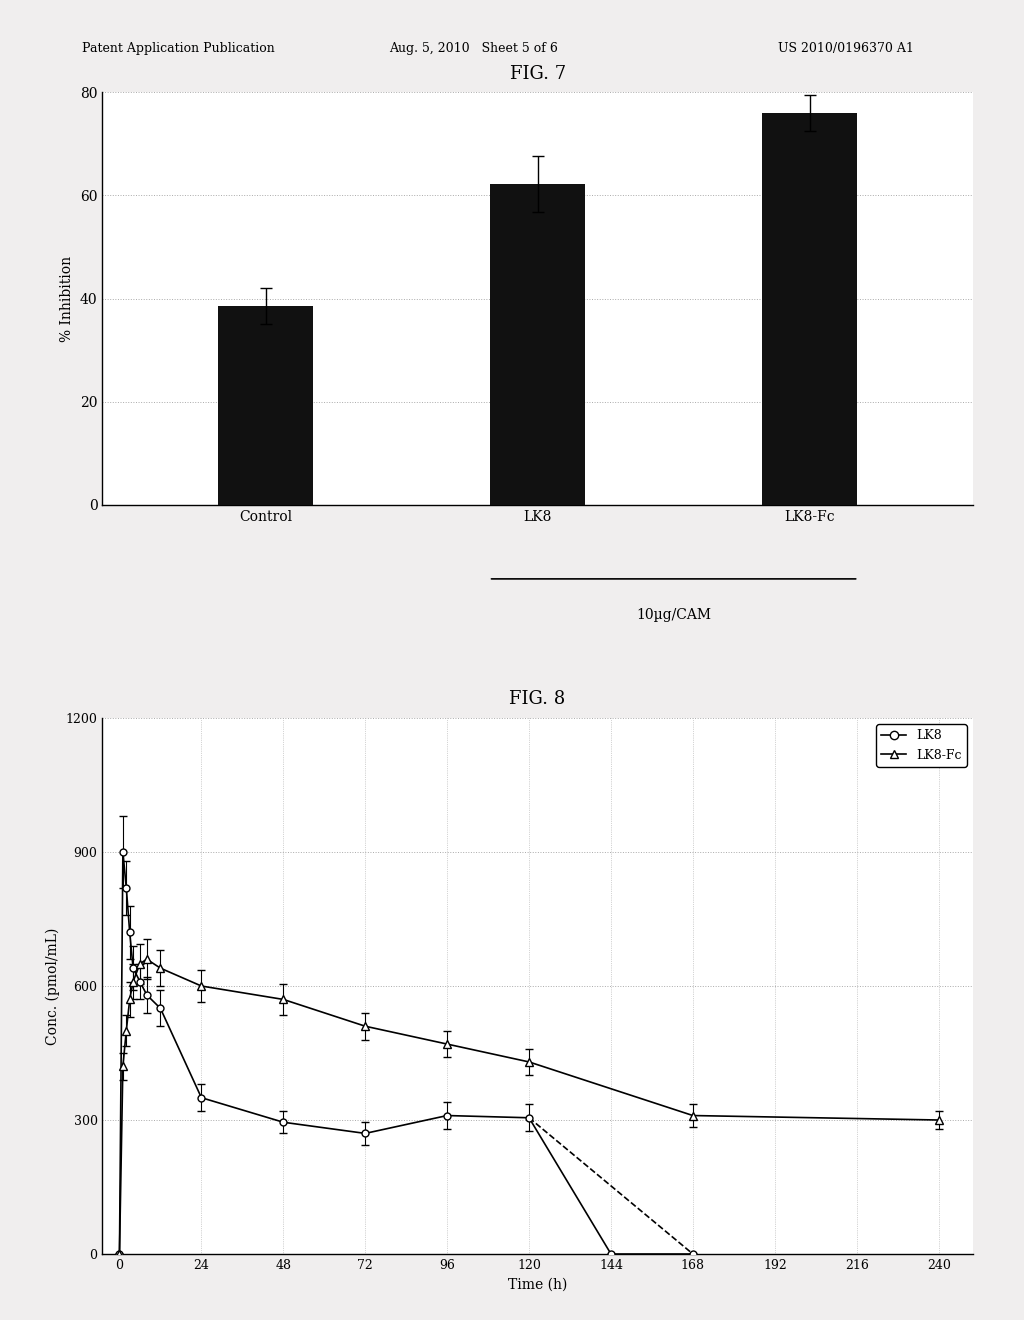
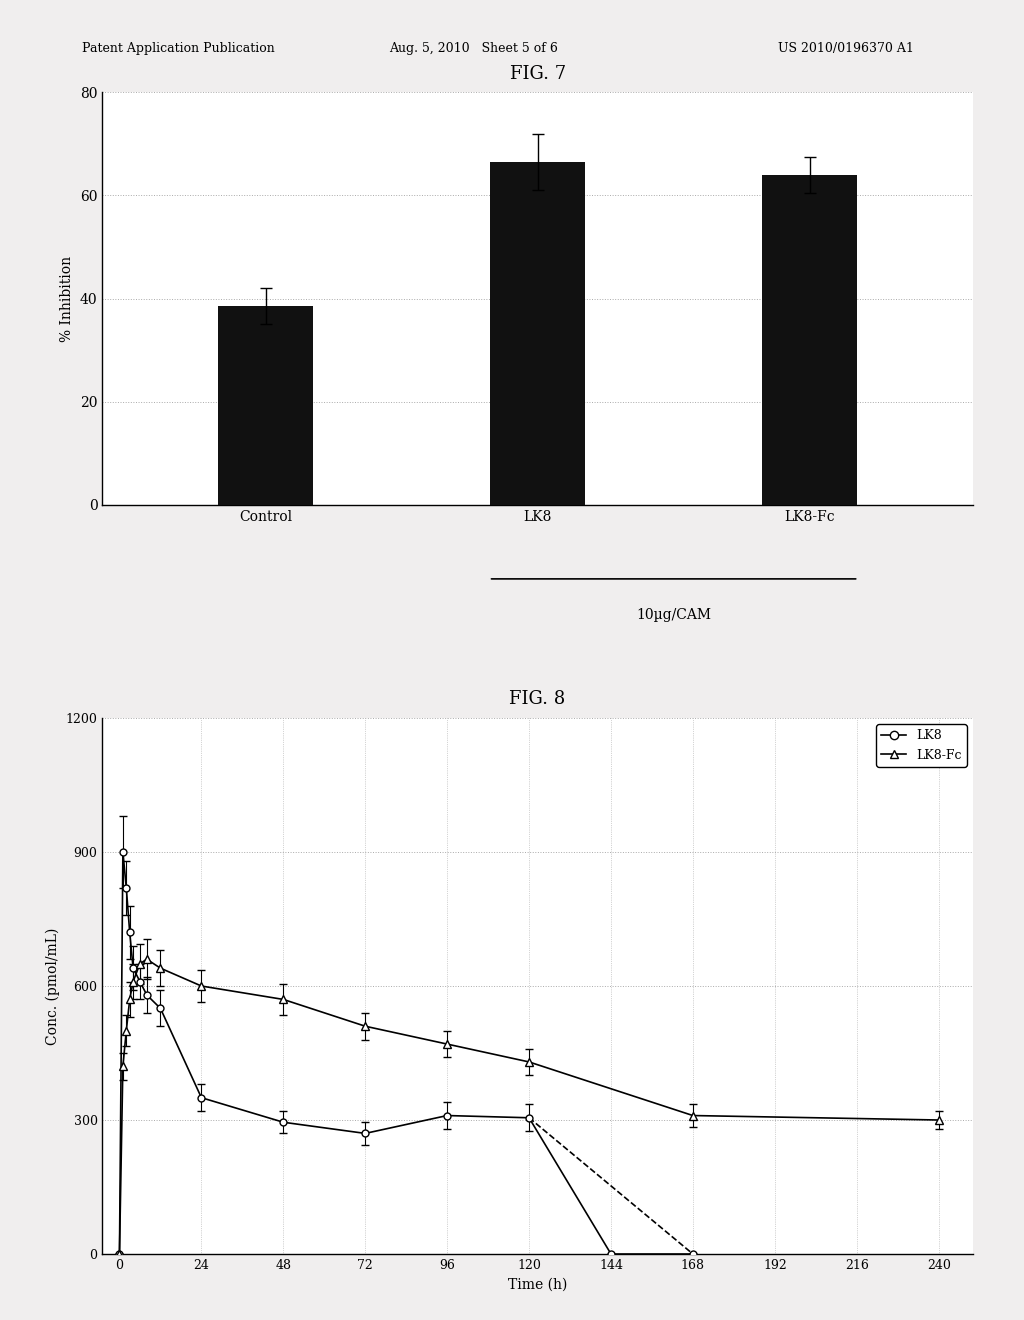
FIG. 7/LK8: 62.2 -> 66.5
FIG. 7/LK8-Fc: 76.0 -> 64.0
